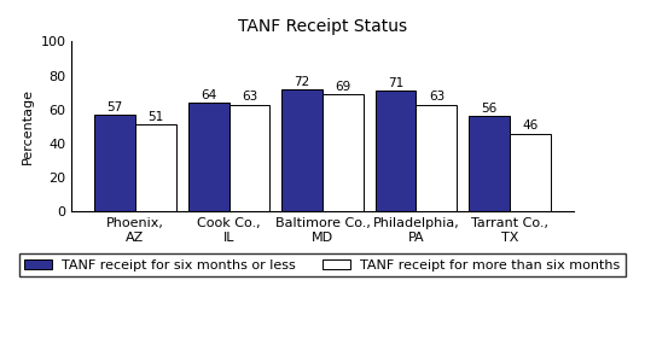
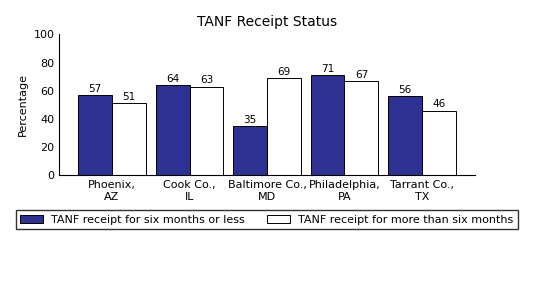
TANF receipt for six months or less/Baltimore Co., MD: 72 -> 35
TANF receipt for more than six months/Philadelphia, PA: 63 -> 67
